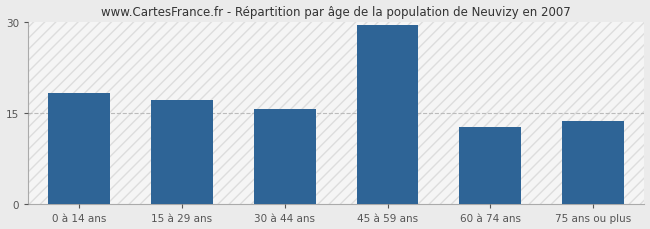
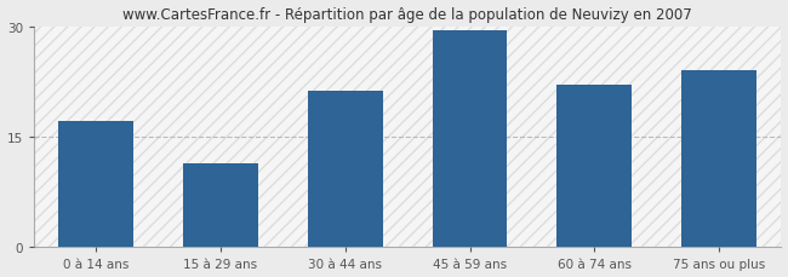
0 à 14 ans: 18.2 -> 17.2
15 à 29 ans: 17.1 -> 11.4
30 à 44 ans: 15.7 -> 21.2
60 à 74 ans: 12.7 -> 22.0
75 ans ou plus: 13.6 -> 24.0
